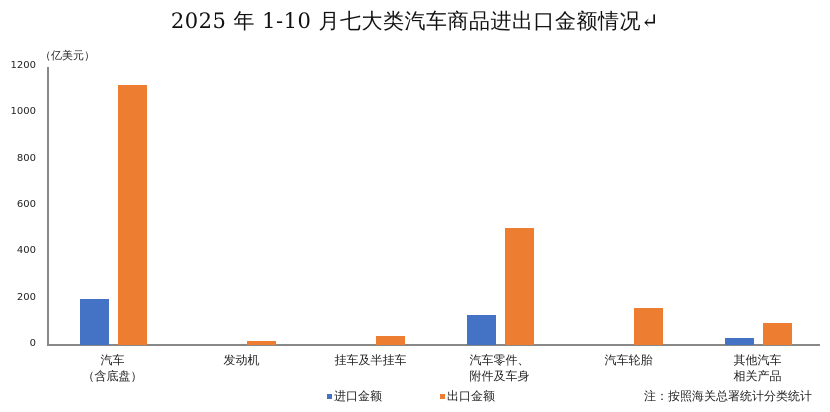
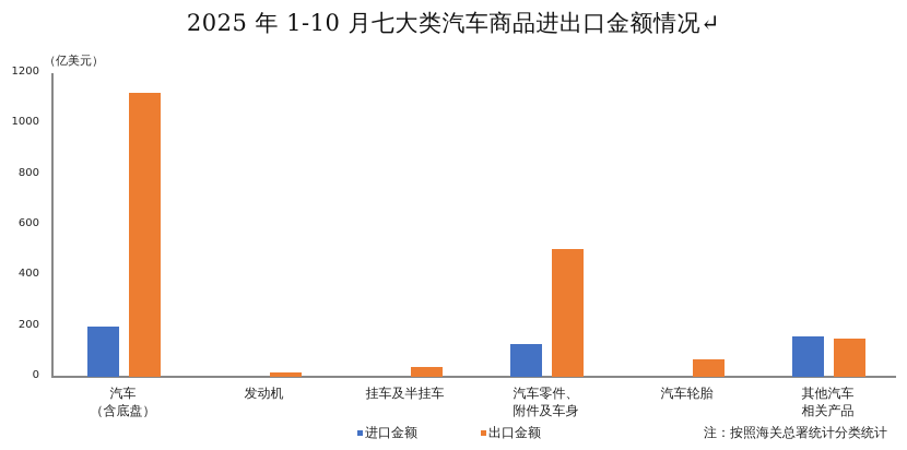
出口金额/汽车轮胎: 160 -> 70
进口金额/其他汽车 相关产品: 30 -> 160
出口金额/其他汽车 相关产品: 100 -> 150
